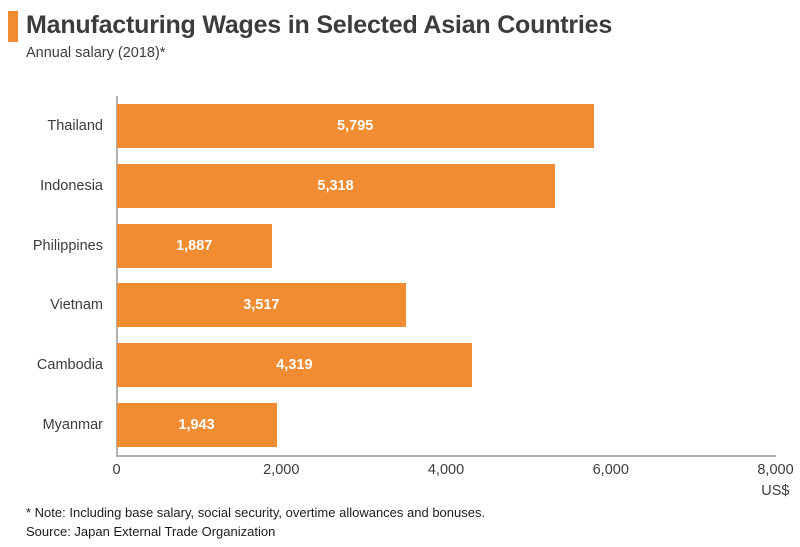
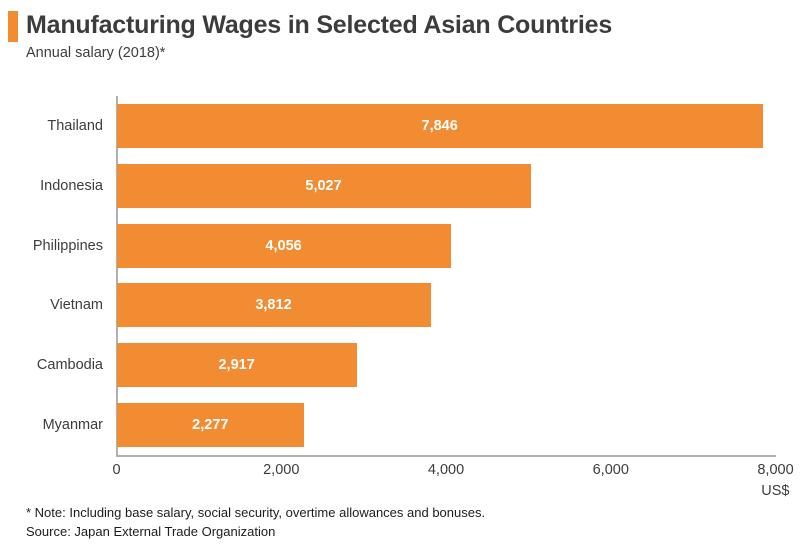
Thailand: 5,795 -> 7,846
Indonesia: 5,318 -> 5,027
Philippines: 1,887 -> 4,056
Vietnam: 3,517 -> 3,812
Cambodia: 4,319 -> 2,917
Myanmar: 1,943 -> 2,277
